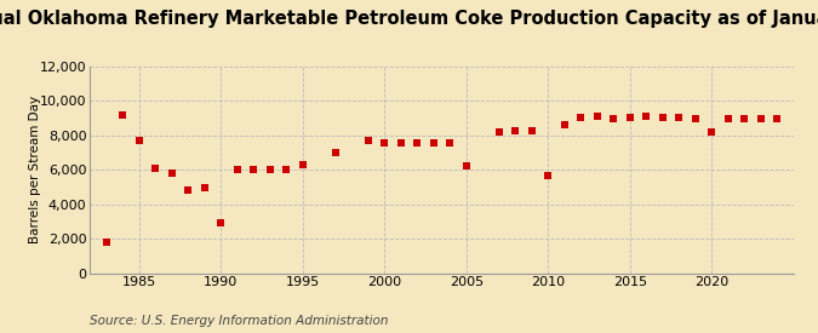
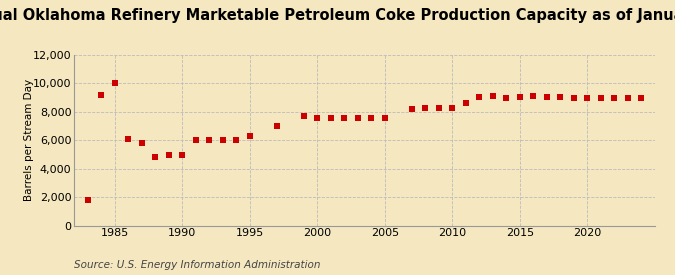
1985: 7,700 -> 10,000
1990: 2,900 -> 5,000
2005: 6,200 -> 7,600
2010: 5,700 -> 8,200
2020: 8,200 -> 9,000
